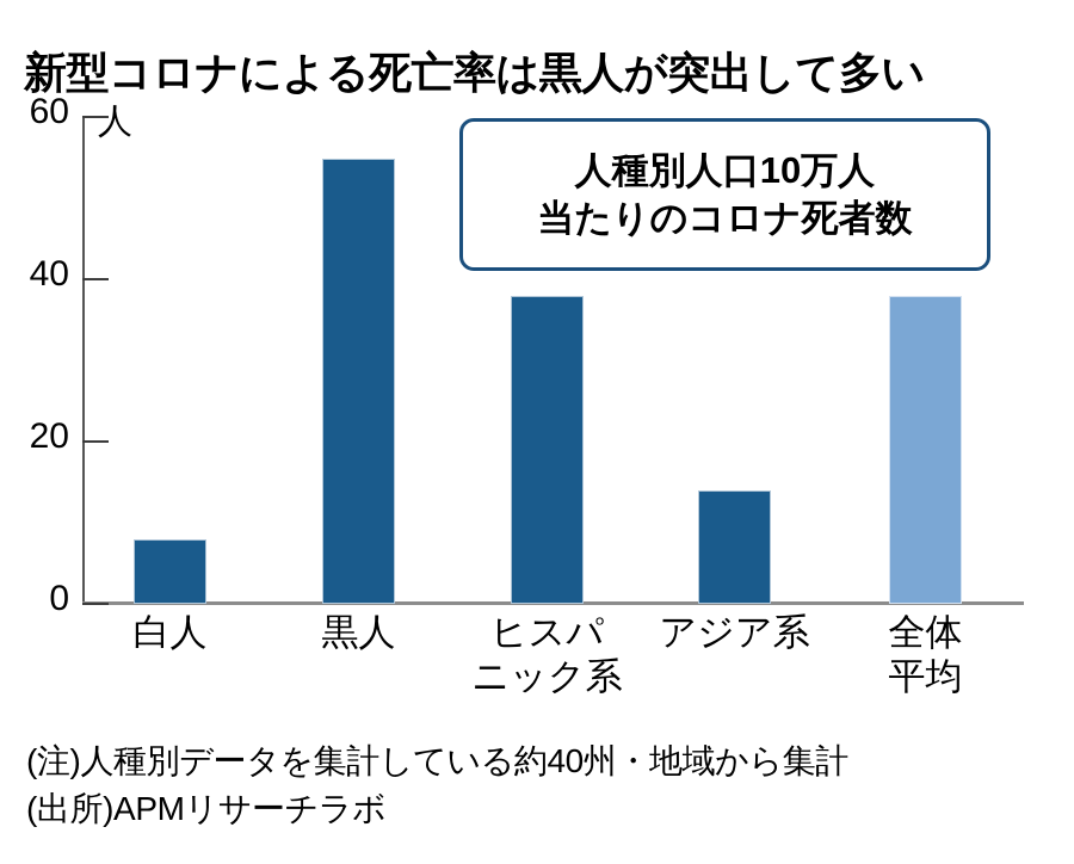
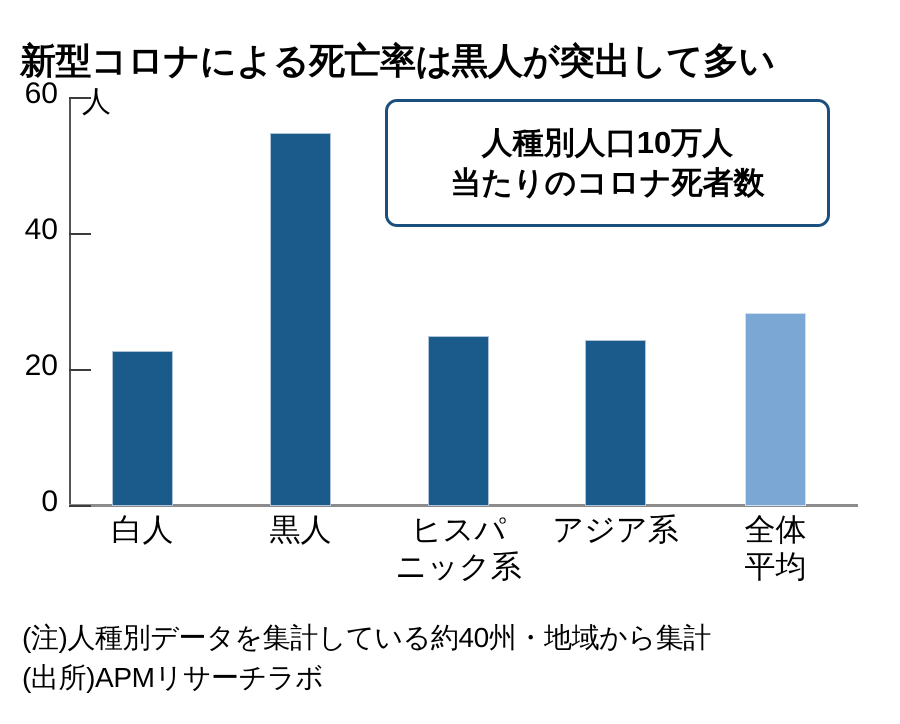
白人: 8 -> 23
ヒスパニック系: 38 -> 25
アジア系: 14 -> 24
全体平均: 38 -> 28
